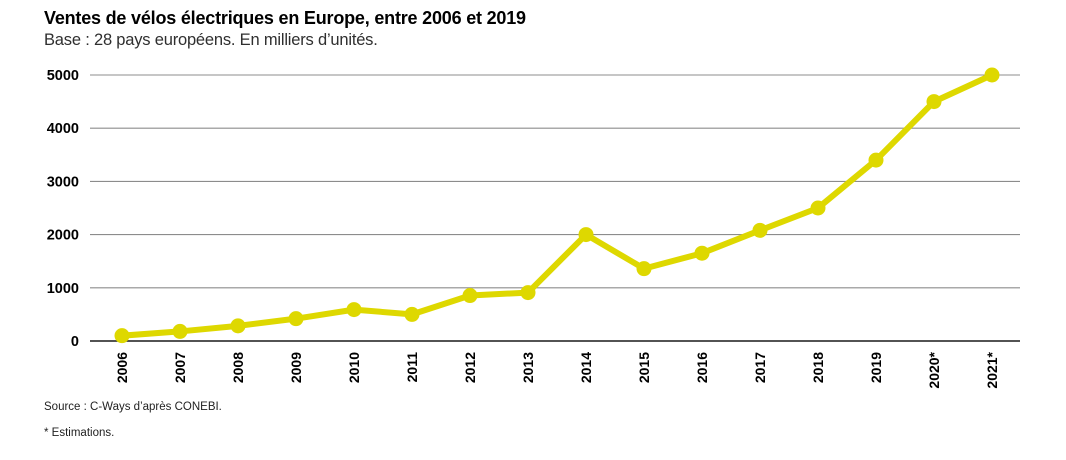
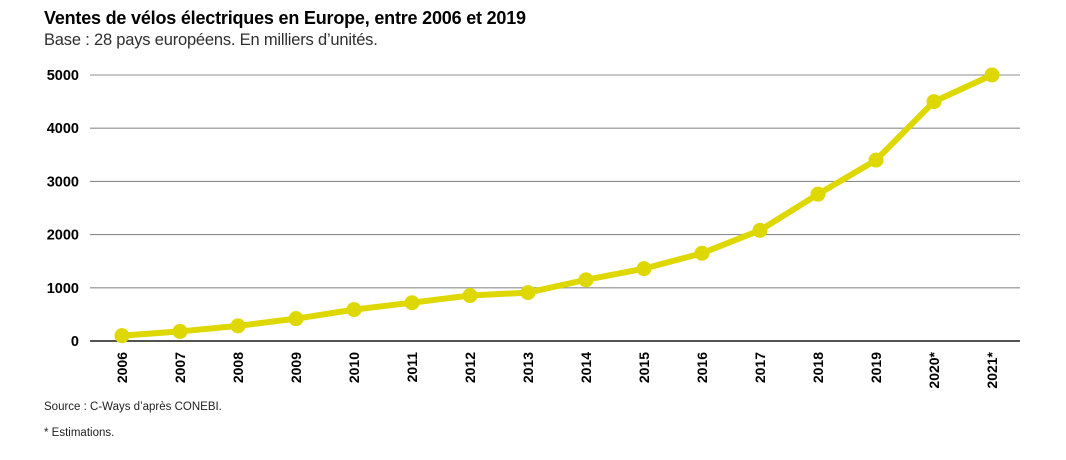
2011: 500 -> 700
2014: 2000 -> 1200
2018: 2500 -> 2800
